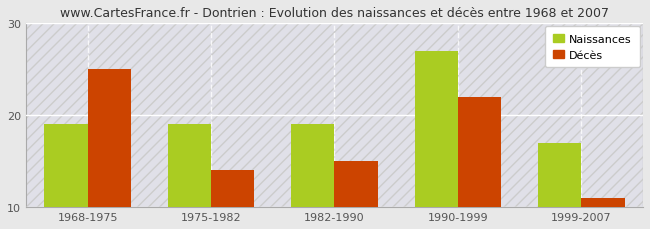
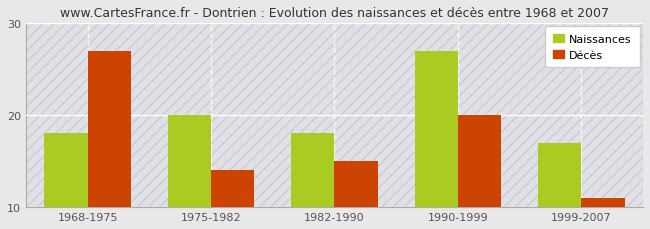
Naissances/1968-1975: 19 -> 18
Décès/1968-1975: 25 -> 27
Naissances/1975-1982: 19 -> 20
Naissances/1982-1990: 19 -> 18
Décès/1990-1999: 22 -> 20
